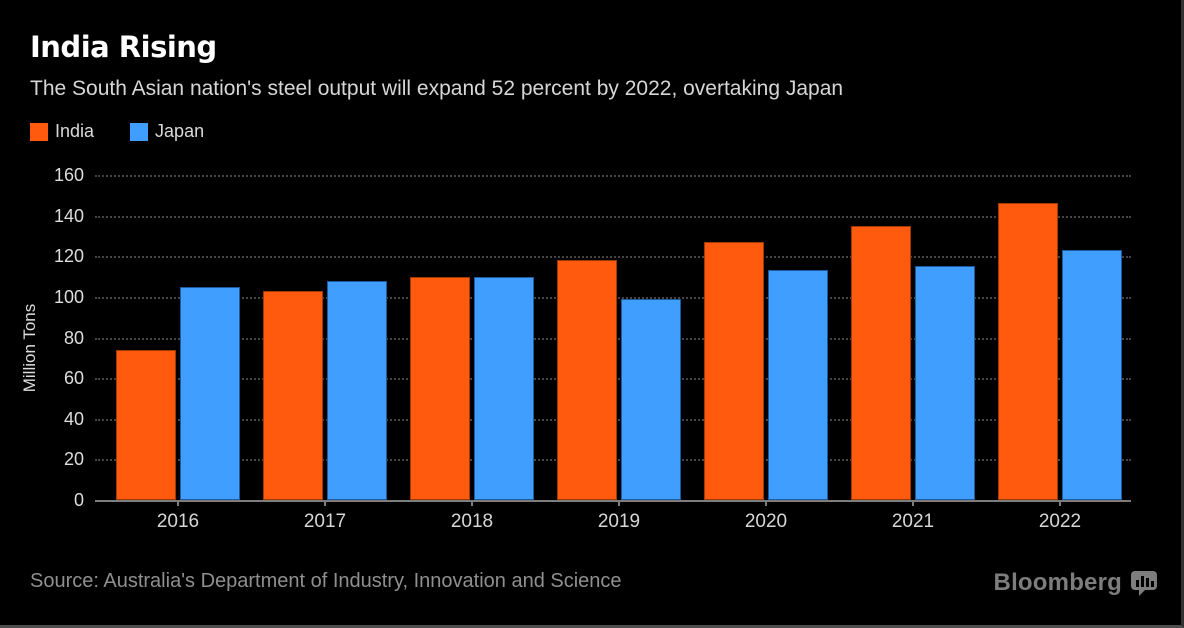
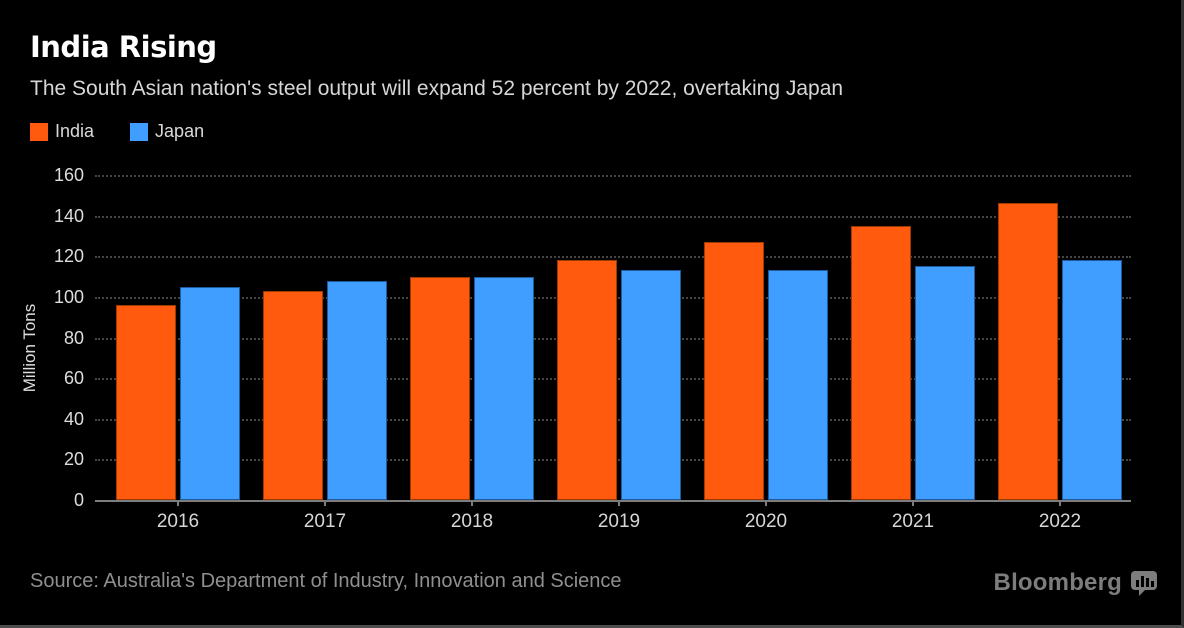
India/2016: 74 -> 96
Japan/2019: 99 -> 113
Japan/2022: 123 -> 118
